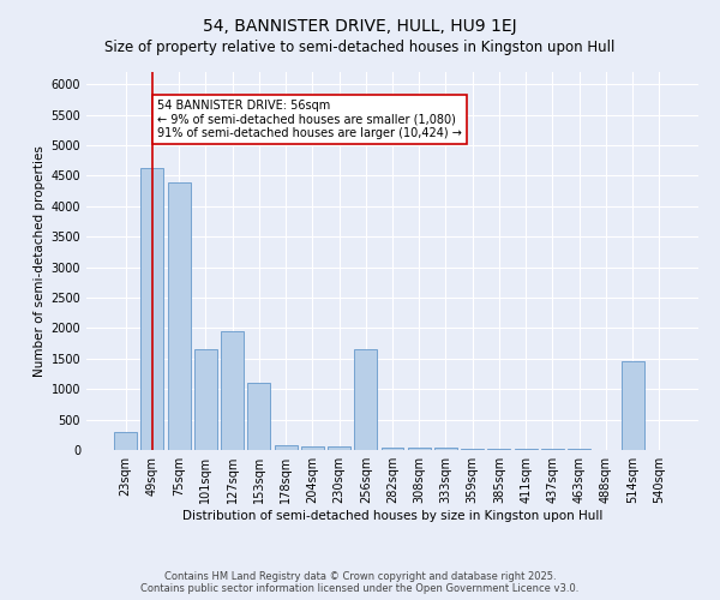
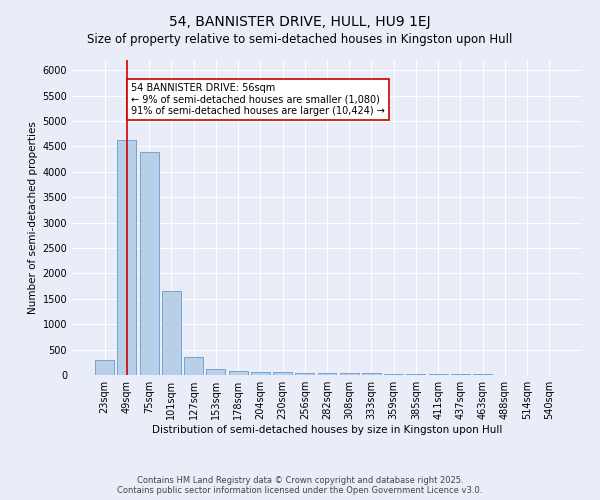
127sqm: 1940 -> 360
153sqm: 1100 -> 120
256sqm: 1660 -> 40
514sqm: 1460 -> 0
